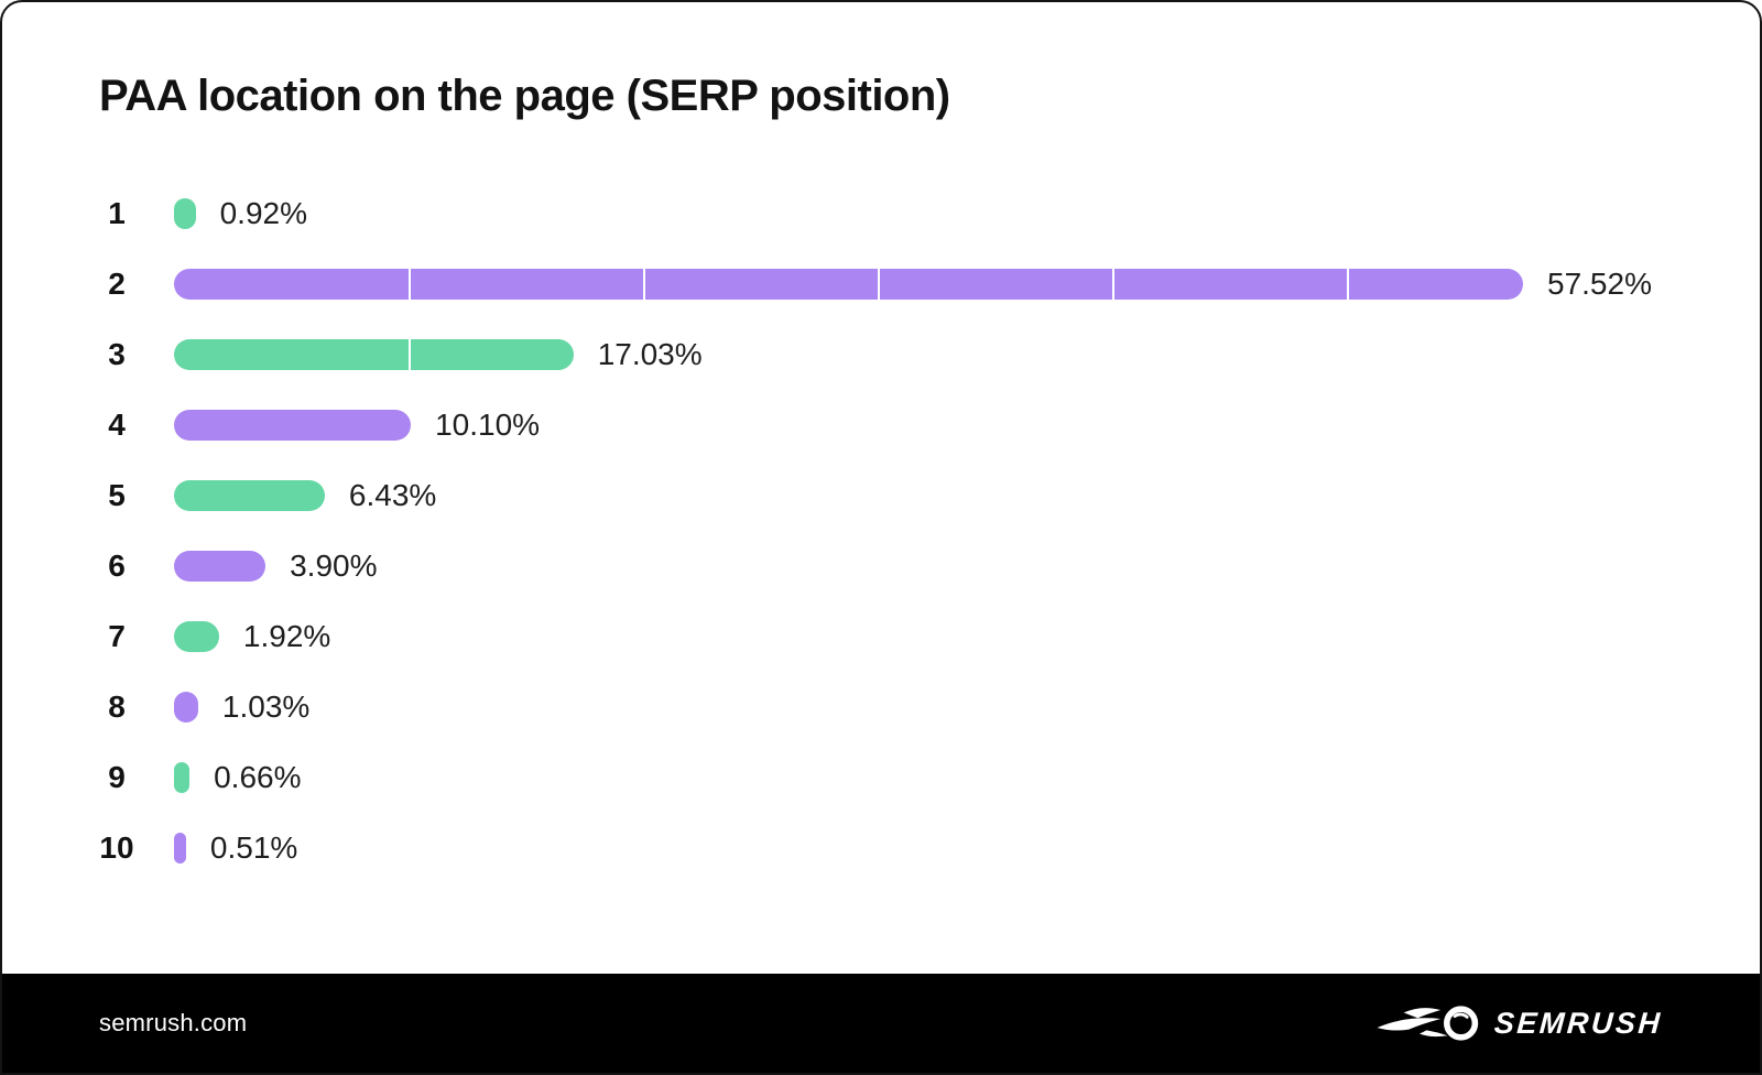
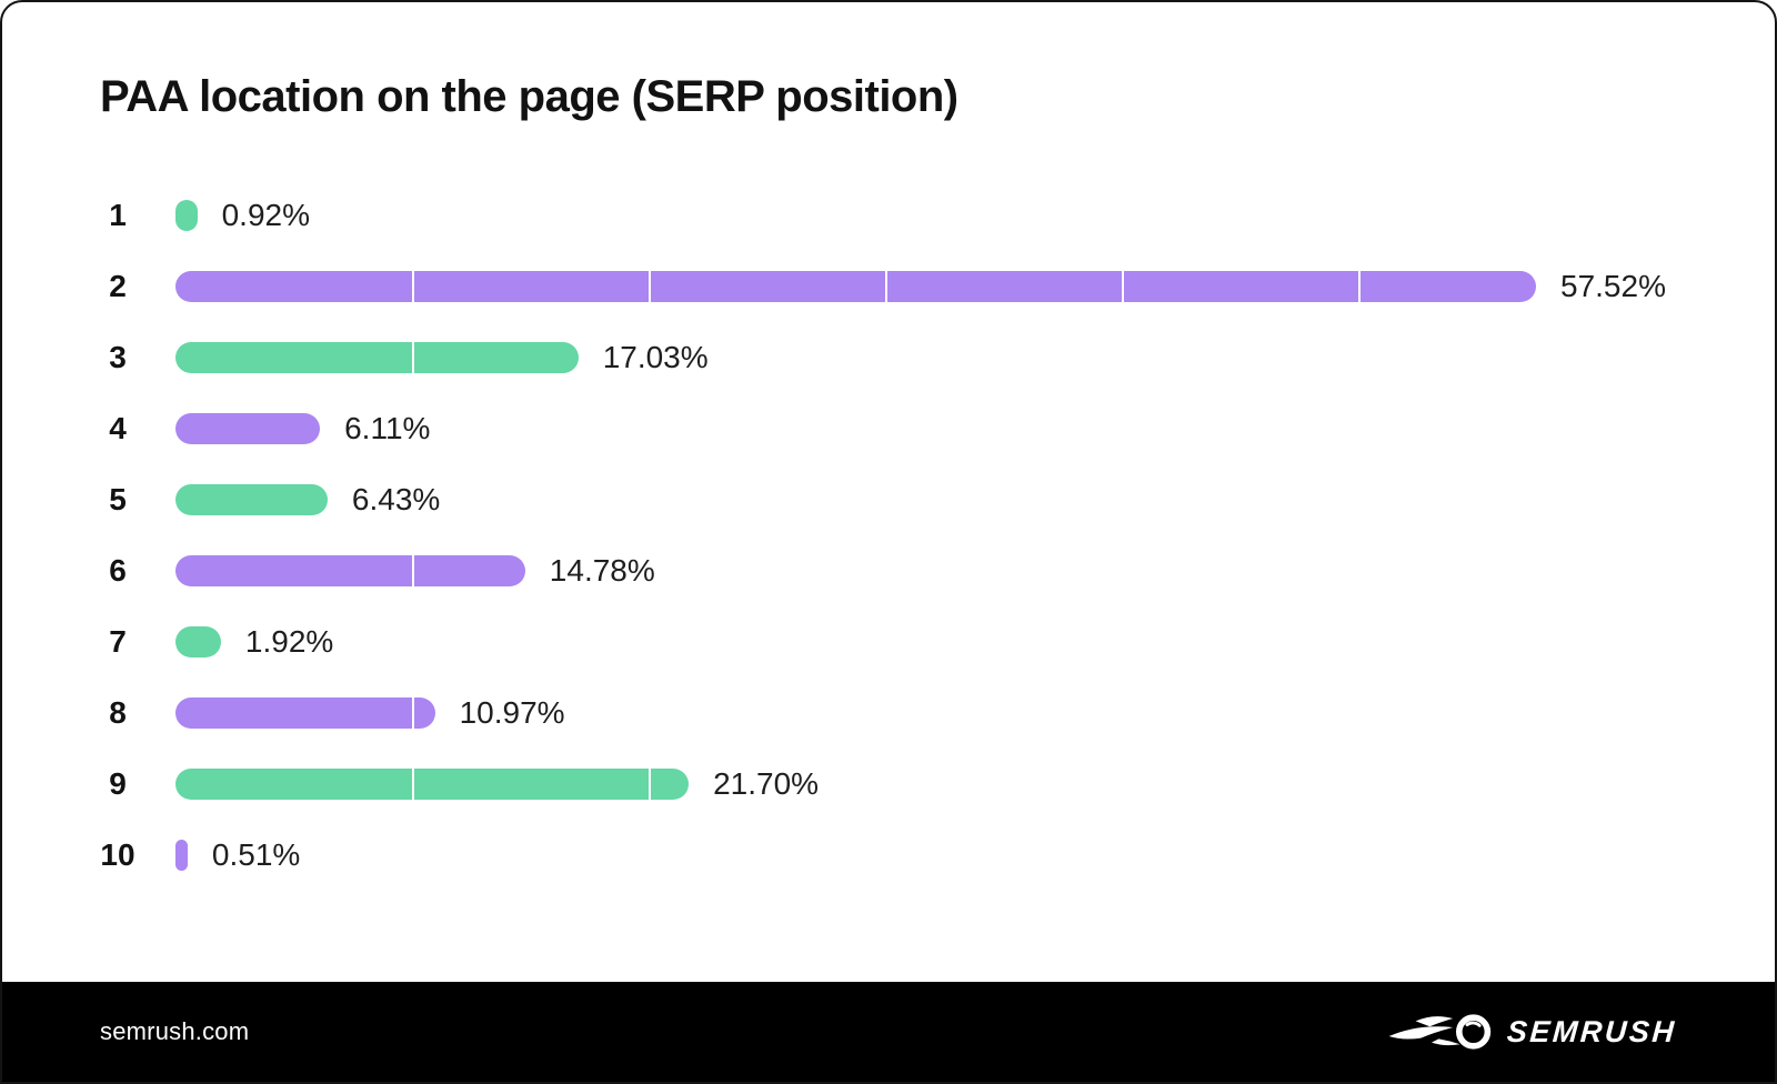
4: 10.10% -> 6.11%
6: 3.90% -> 14.78%
8: 1.03% -> 10.97%
9: 0.66% -> 21.70%
